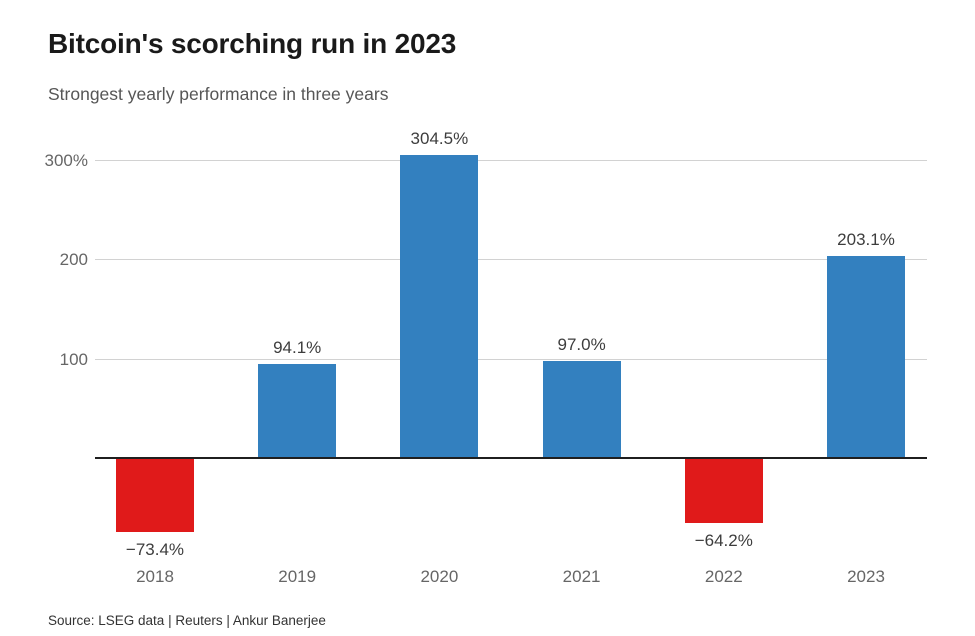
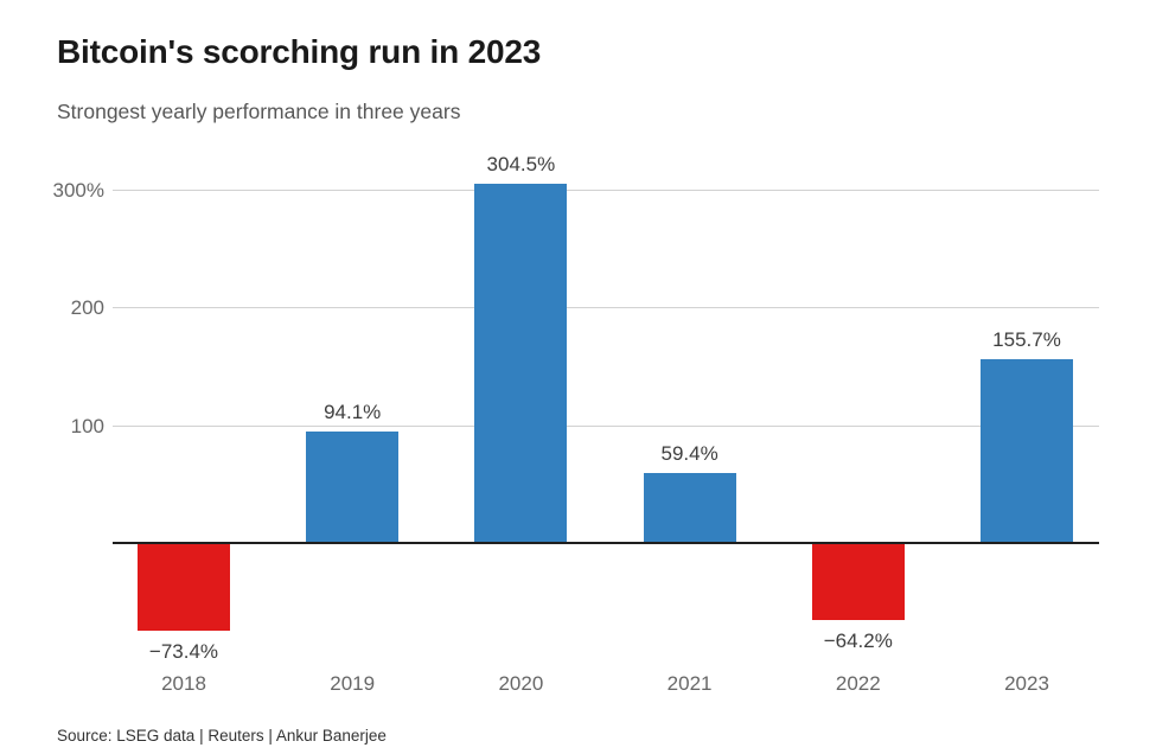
2021: 97.0% -> 59.4%
2023: 203.1% -> 155.7%
